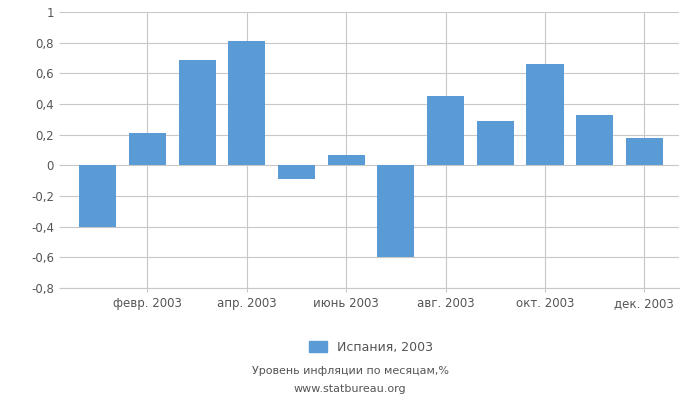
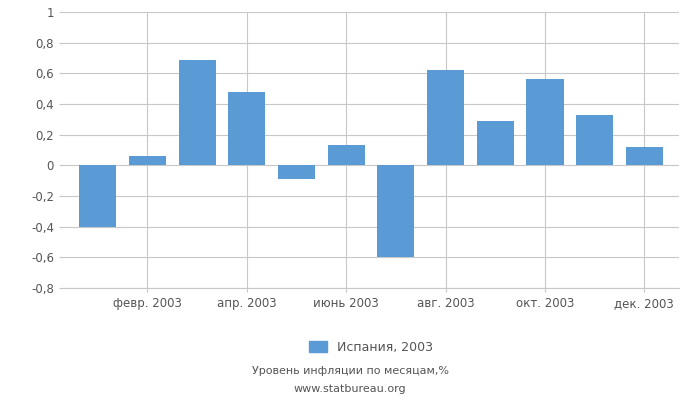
февр. 2003: 0,21 -> 0,06
апр. 2003: 0,81 -> 0,48
июнь 2003: 0,07 -> 0,13
авг. 2003: 0,45 -> 0,62
окт. 2003: 0,66 -> 0,56
дек. 2003: 0,18 -> 0,12
